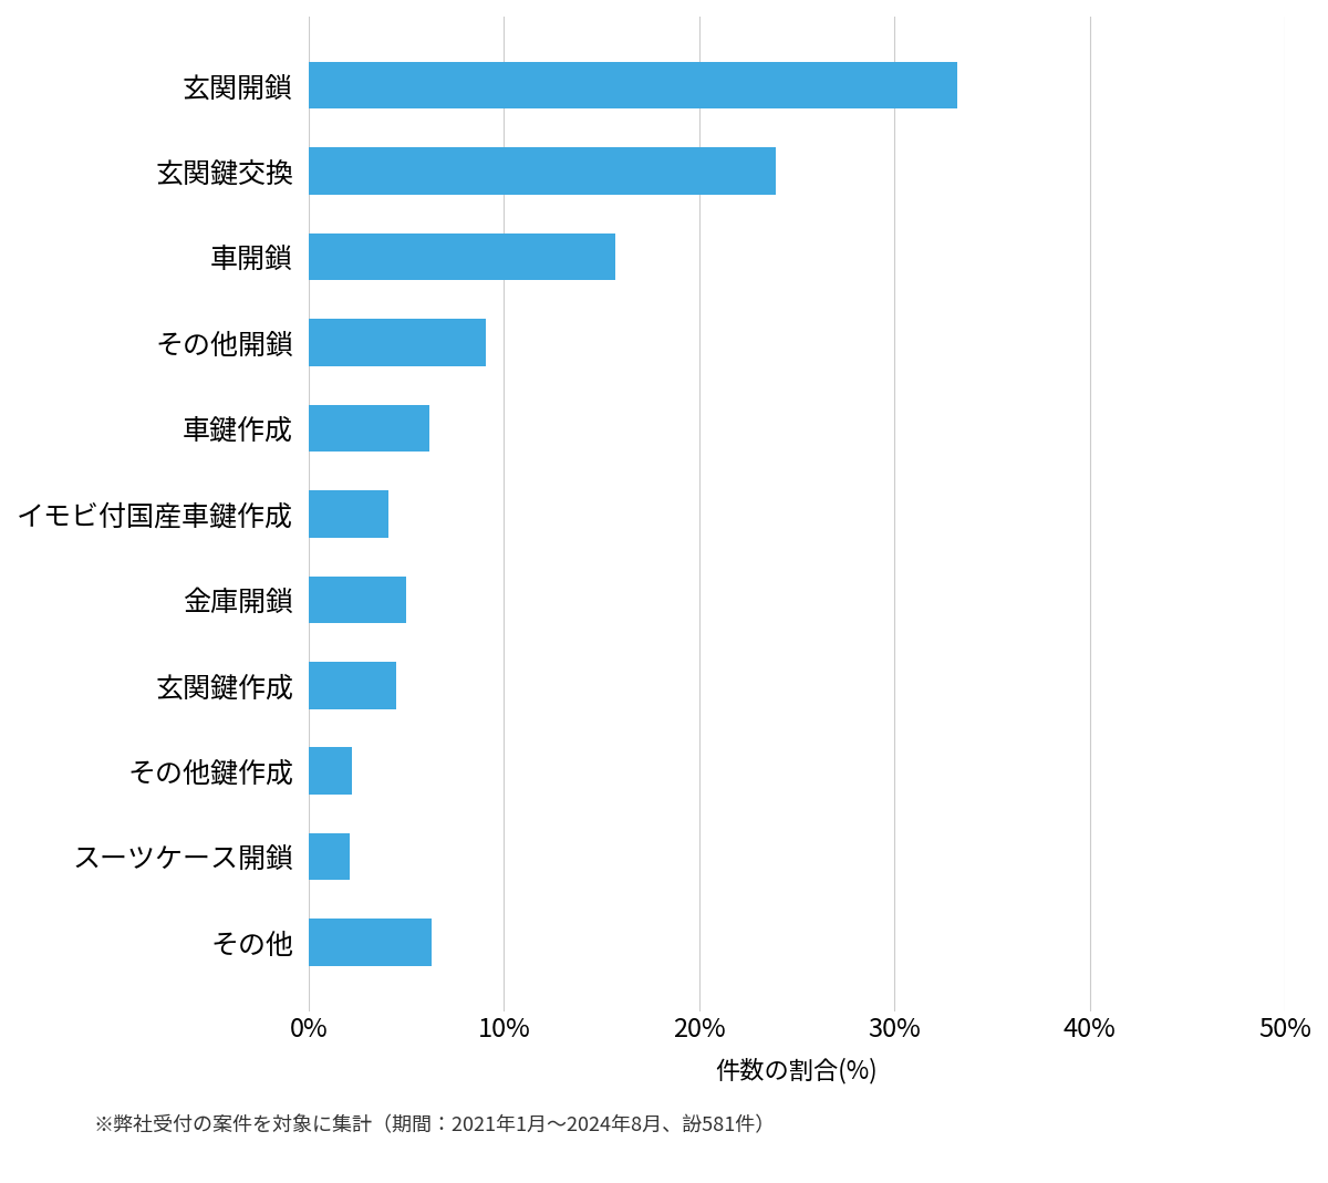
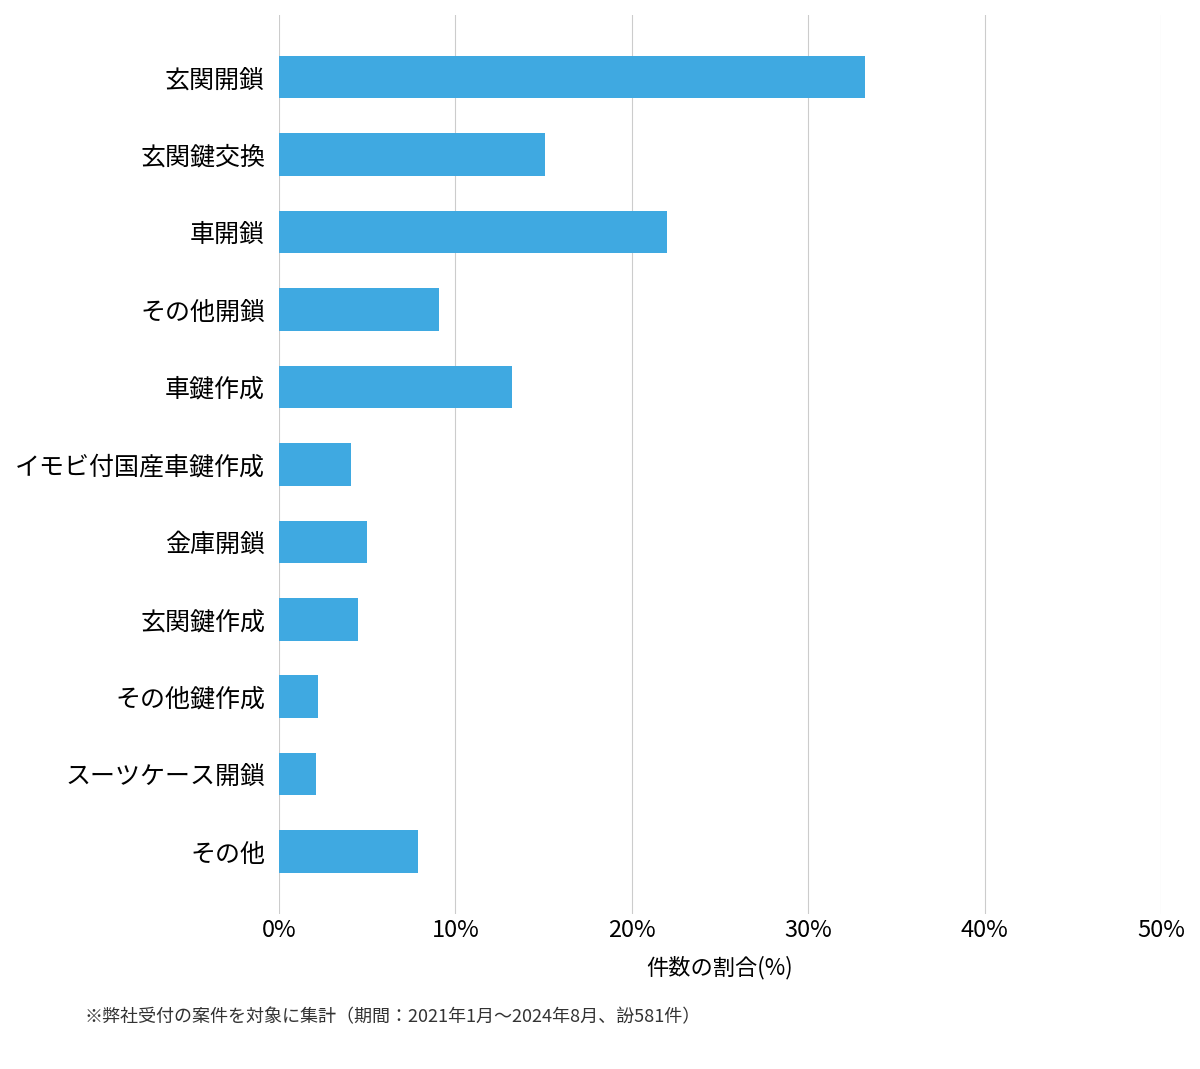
玄関鍵交換: 23.9% -> 15.1%
車開鎖: 15.7% -> 22.0%
車鍵作成: 6.2% -> 13.2%
その他: 6.3% -> 7.9%
